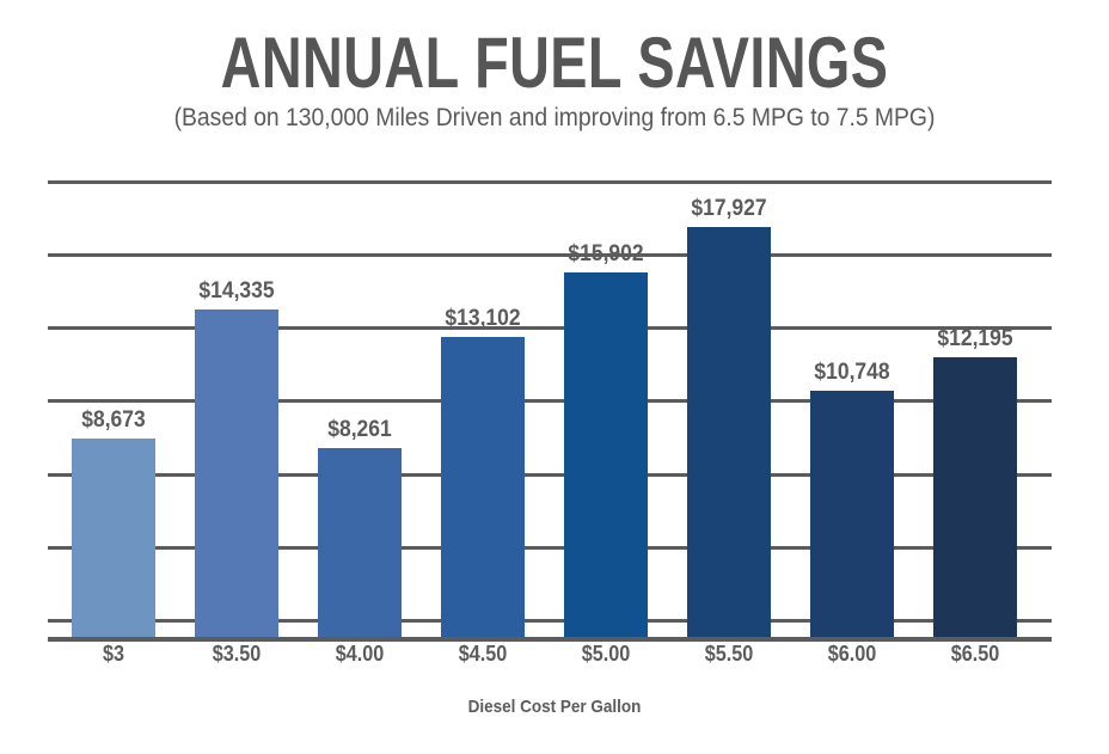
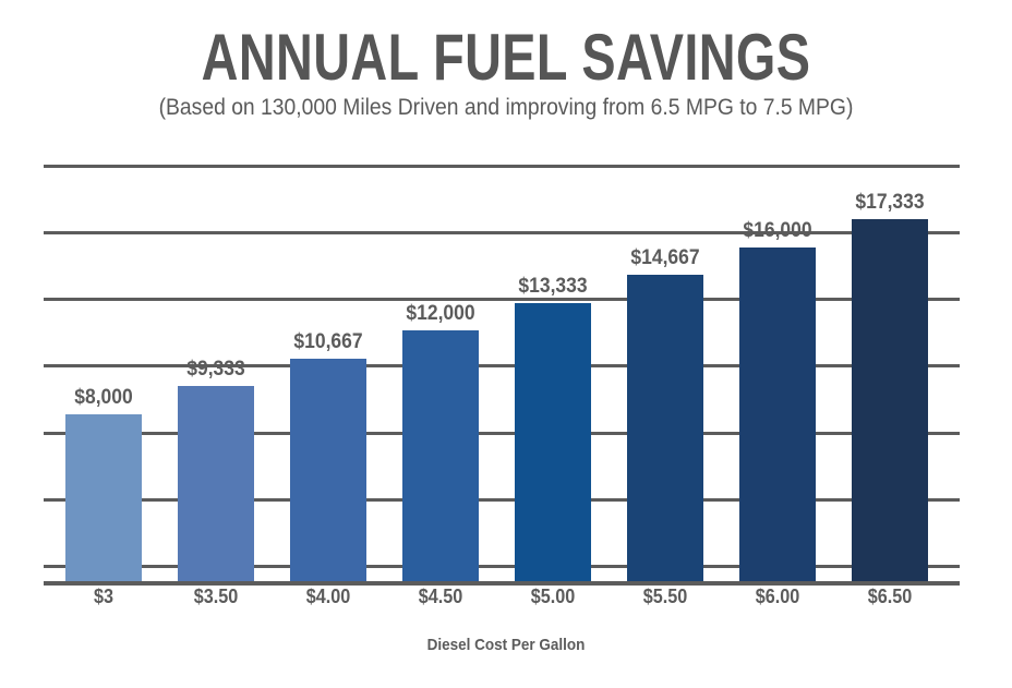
$3: $8,673 -> $8,000
$3.50: $14,335 -> $9,333
$4.00: $8,261 -> $10,667
$4.50: $13,102 -> $12,000
$5.00: $15,902 -> $13,333
$5.50: $17,927 -> $14,667
$6.00: $10,748 -> $16,000
$6.50: $12,195 -> $17,333
